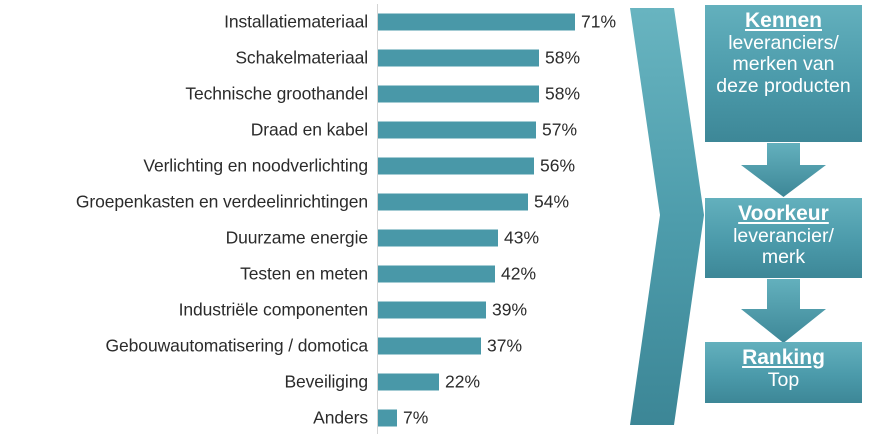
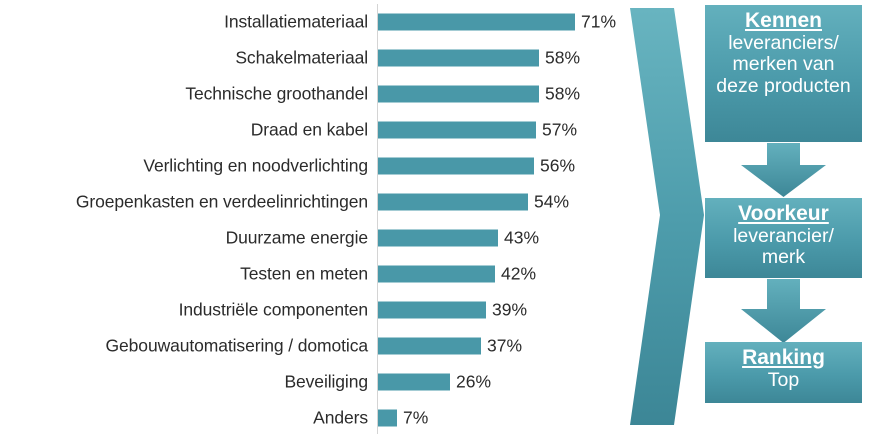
Beveiliging: 22% -> 26%
